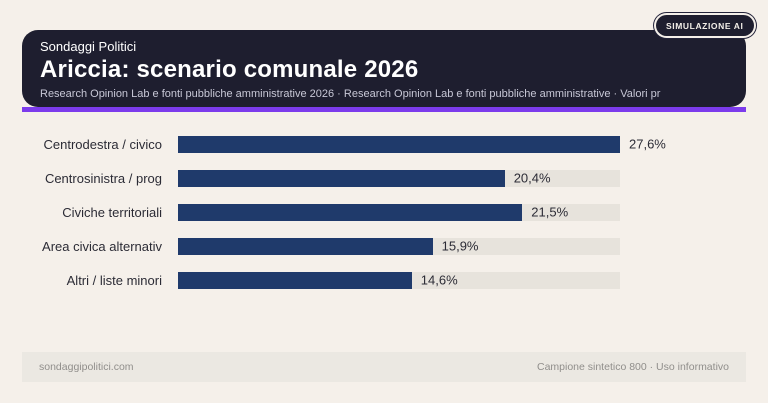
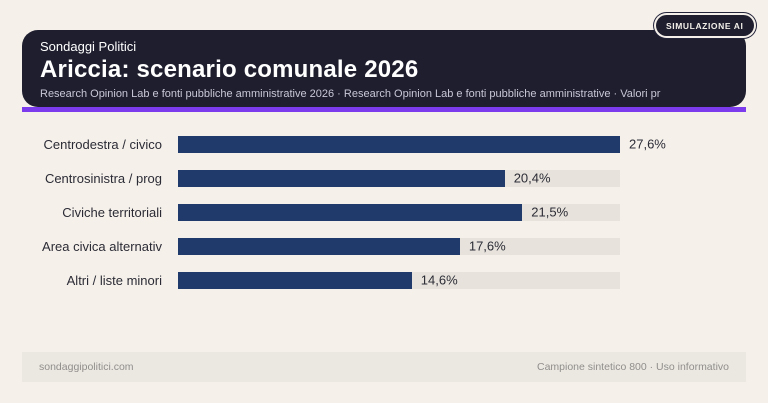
Area civica alternativ: 15,9% -> 17,6%
